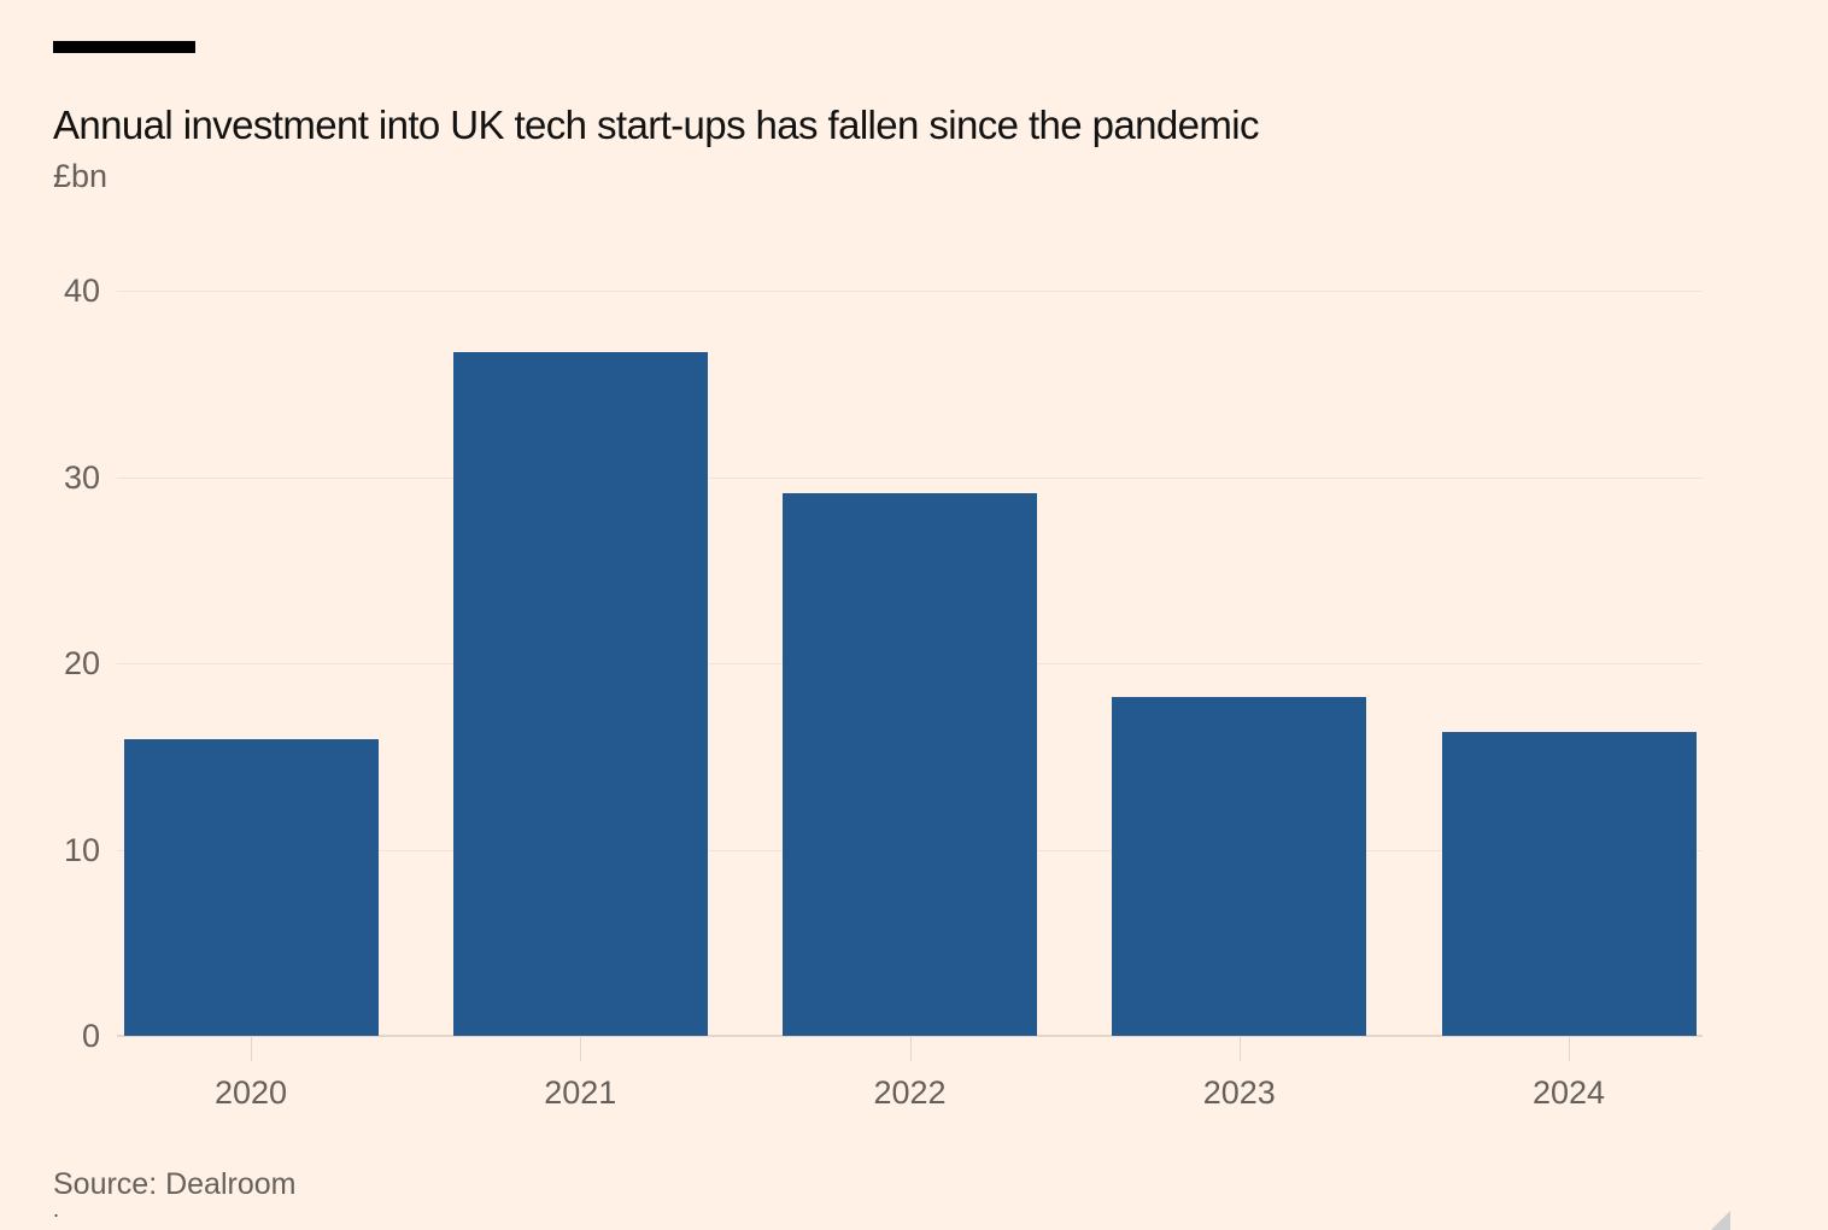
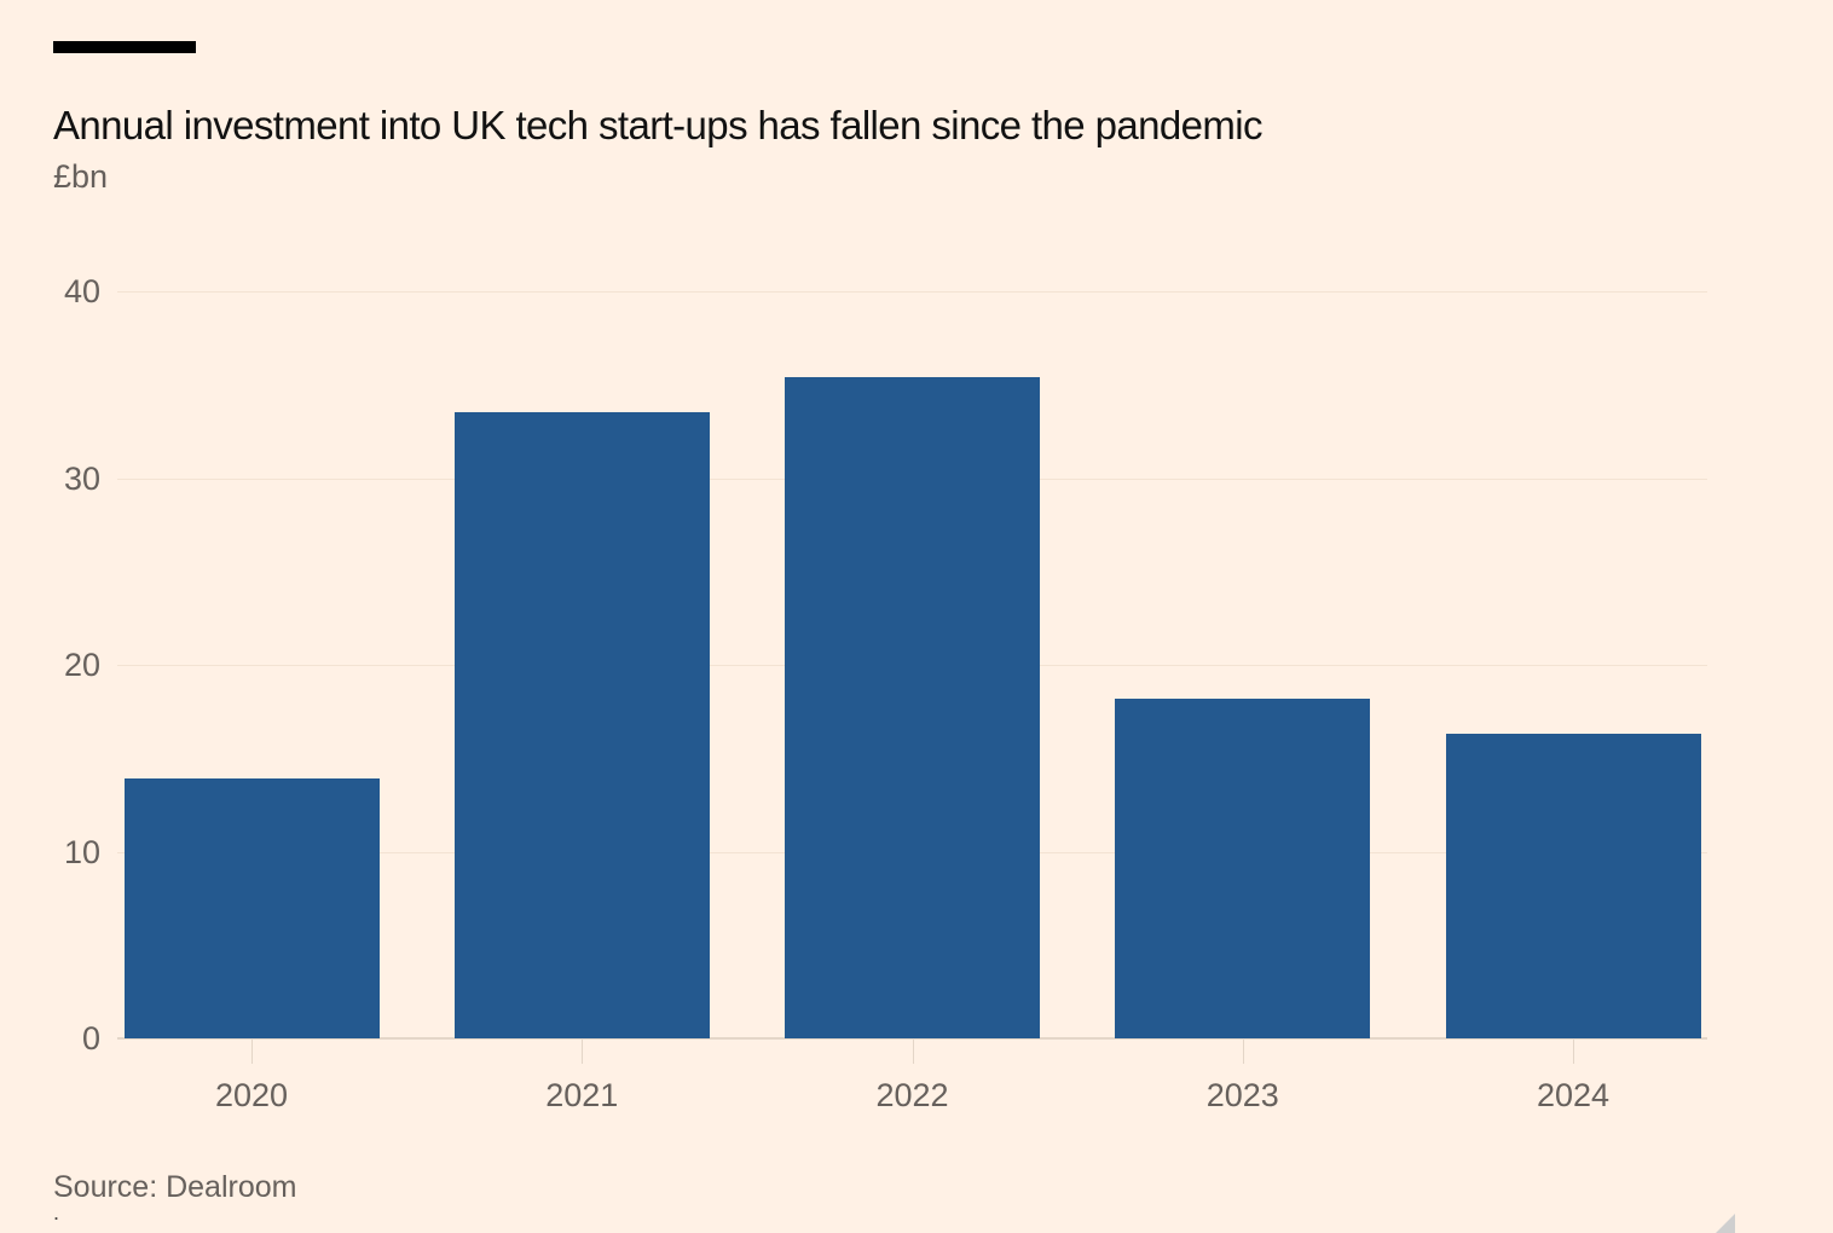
2020: 15.9 -> 13.9
2021: 36.7 -> 33.5
2022: 29.1 -> 35.4
